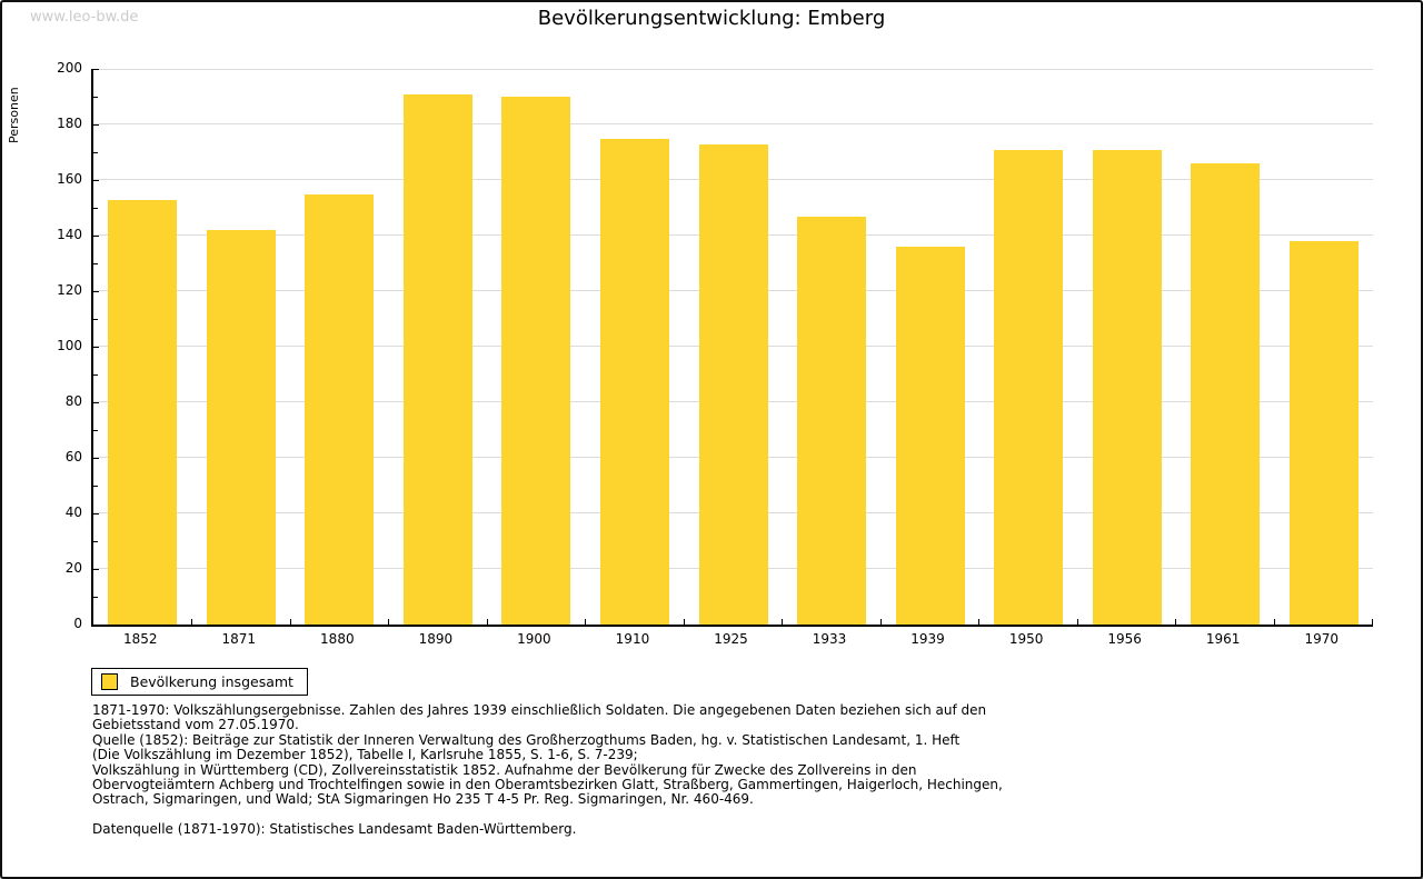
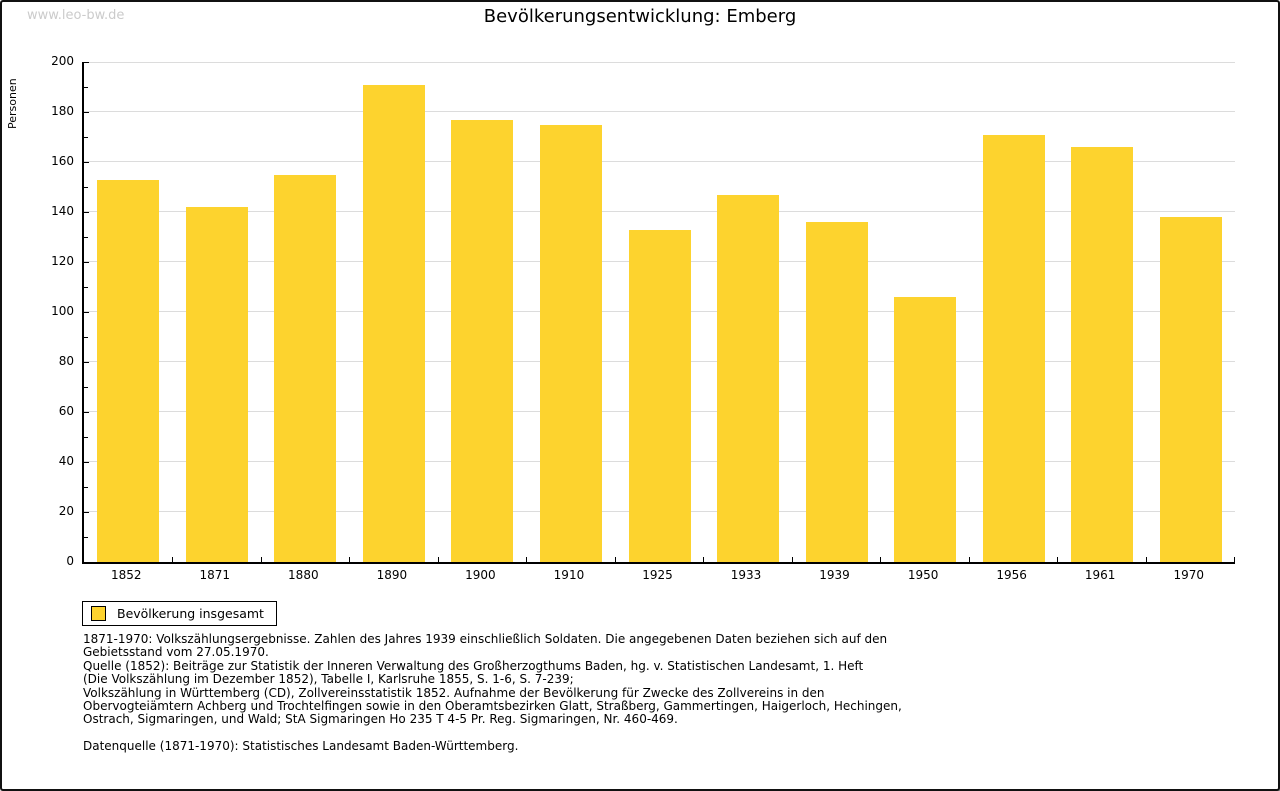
1900: 190 -> 177
1925: 173 -> 133
1950: 171 -> 106
